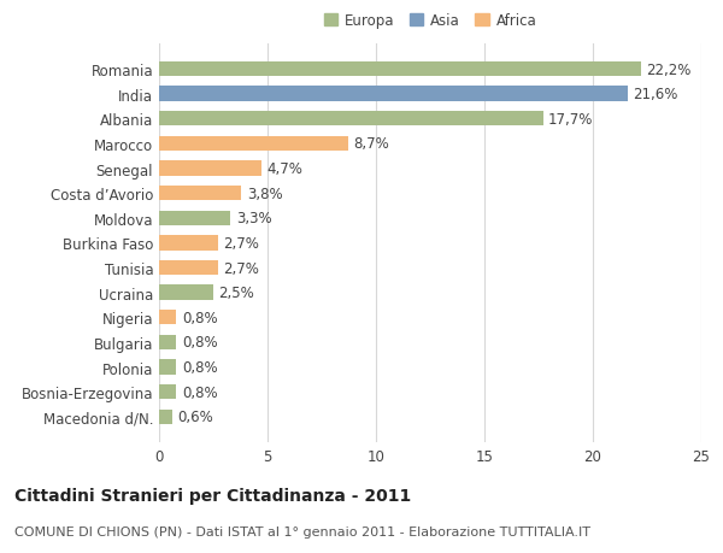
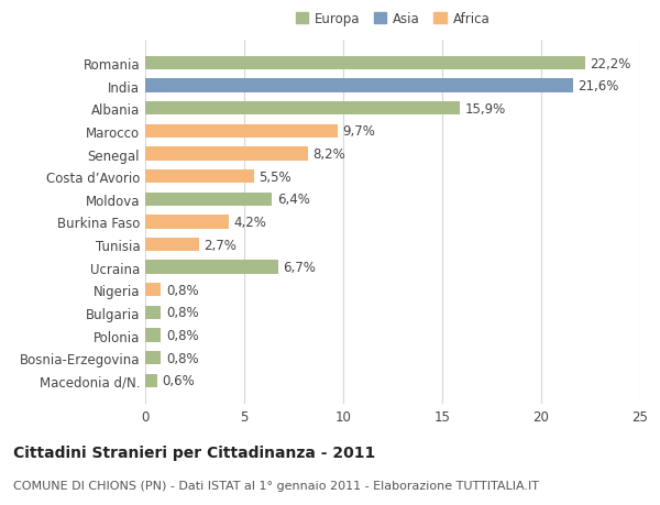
Albania: 17,7% -> 15,9%
Marocco: 8,7% -> 9,7%
Senegal: 4,7% -> 8,2%
Costa d’Avorio: 3,8% -> 5,5%
Moldova: 3,3% -> 6,4%
Burkina Faso: 2,7% -> 4,2%
Ucraina: 2,5% -> 6,7%
